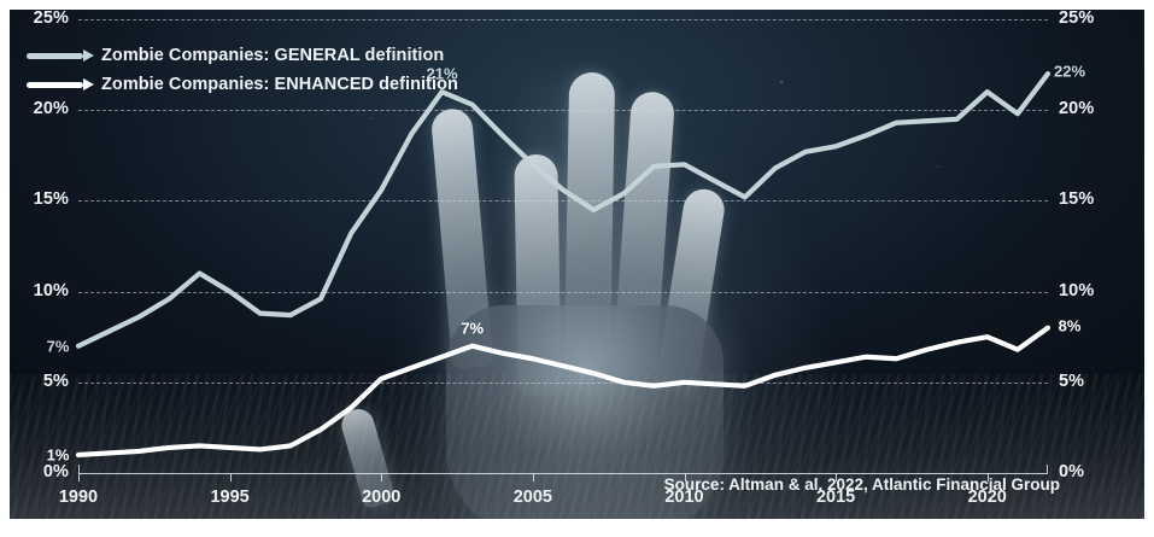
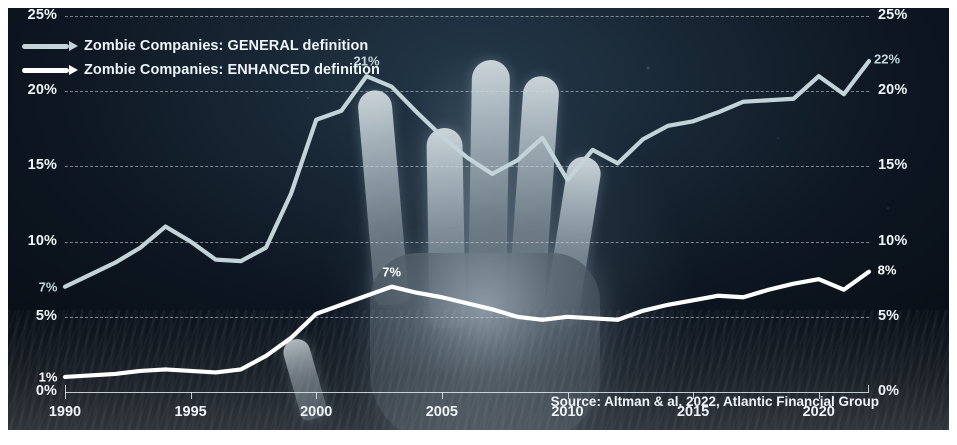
Zombie Companies: GENERAL definition/2000: 15.6% -> 18.1%
Zombie Companies: GENERAL definition/2010: 17.0% -> 14.1%
